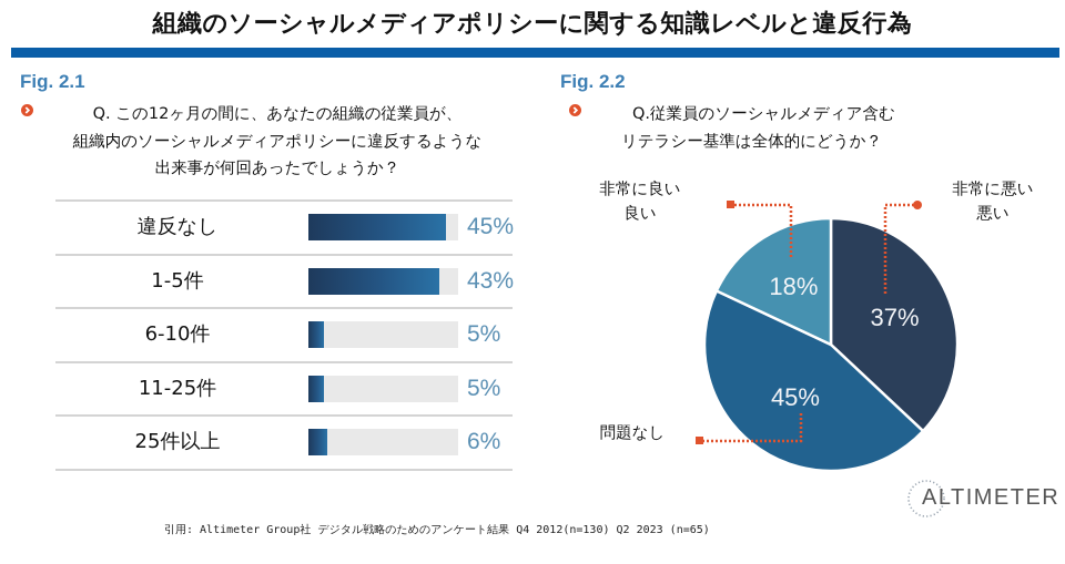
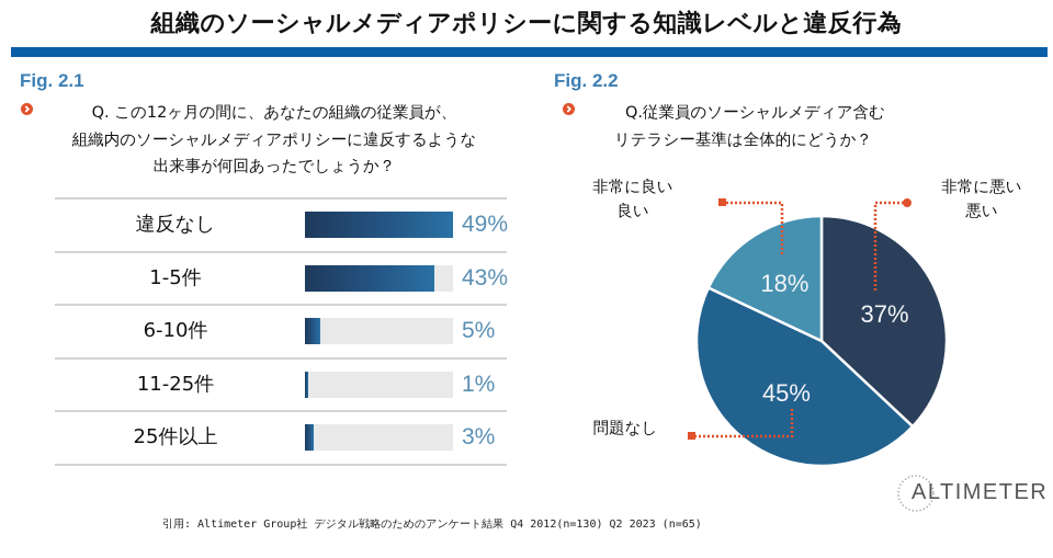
Fig. 2.1/違反なし: 45% -> 49%
Fig. 2.1/11-25件: 5% -> 1%
Fig. 2.1/25件以上: 6% -> 3%
